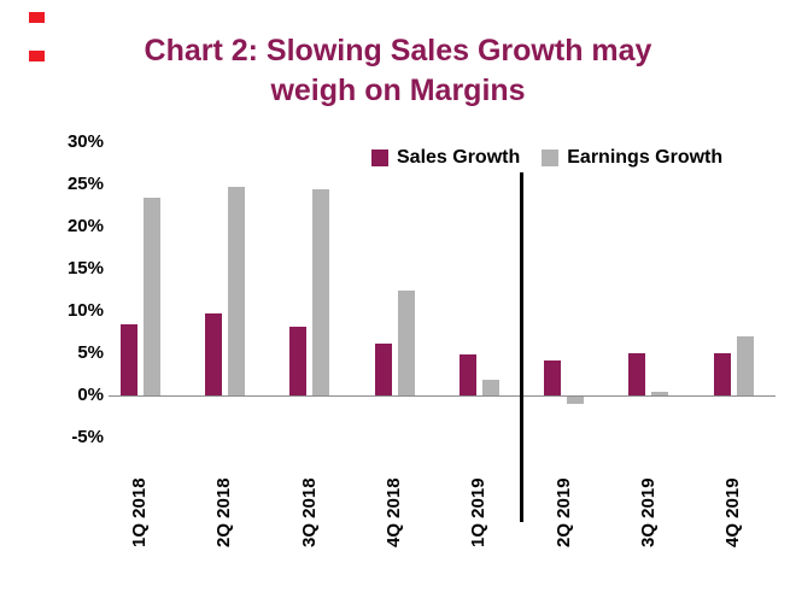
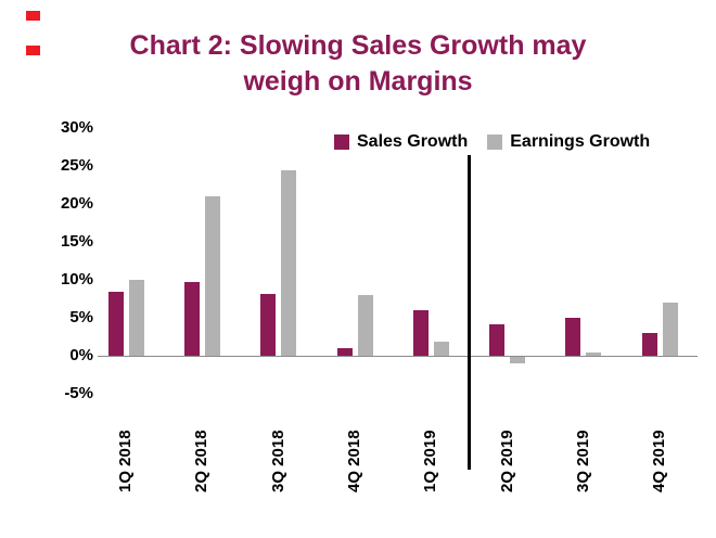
Earnings Growth/1Q 2018: 23% -> 10%
Earnings Growth/2Q 2018: 25% -> 21%
Sales Growth/4Q 2018: 6% -> 1%
Earnings Growth/4Q 2018: 12% -> 8%
Sales Growth/1Q 2019: 5% -> 6%
Sales Growth/4Q 2019: 5% -> 3%
